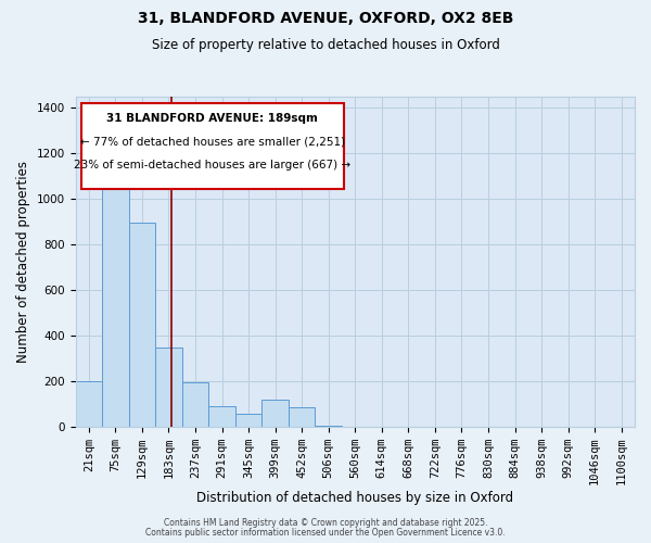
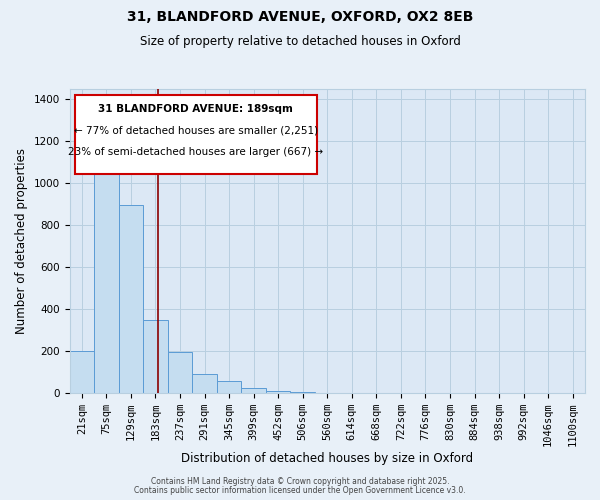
399sqm: 120 -> 25
452sqm: 85 -> 10
